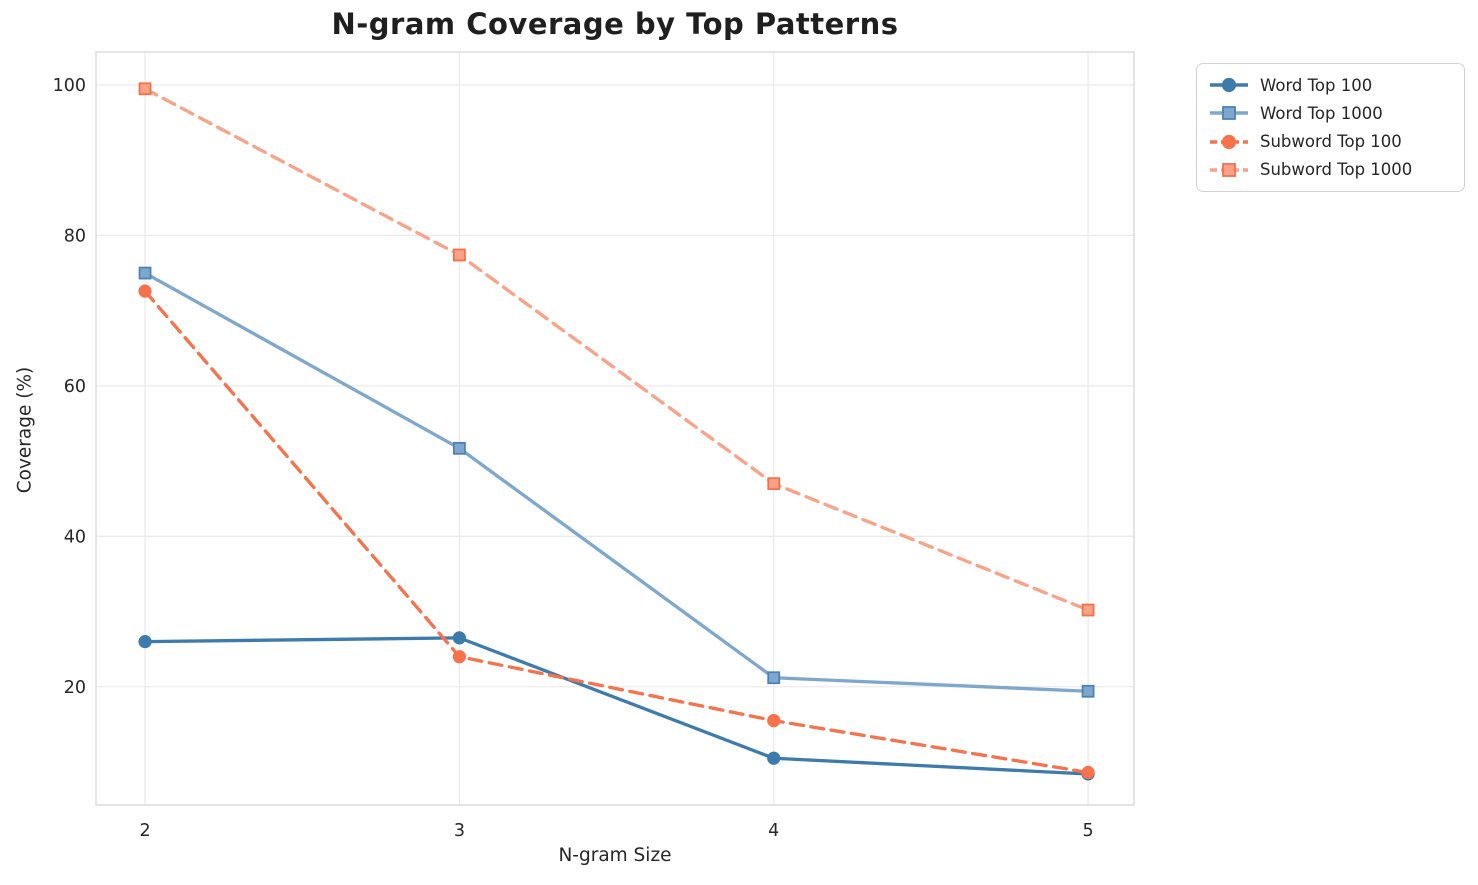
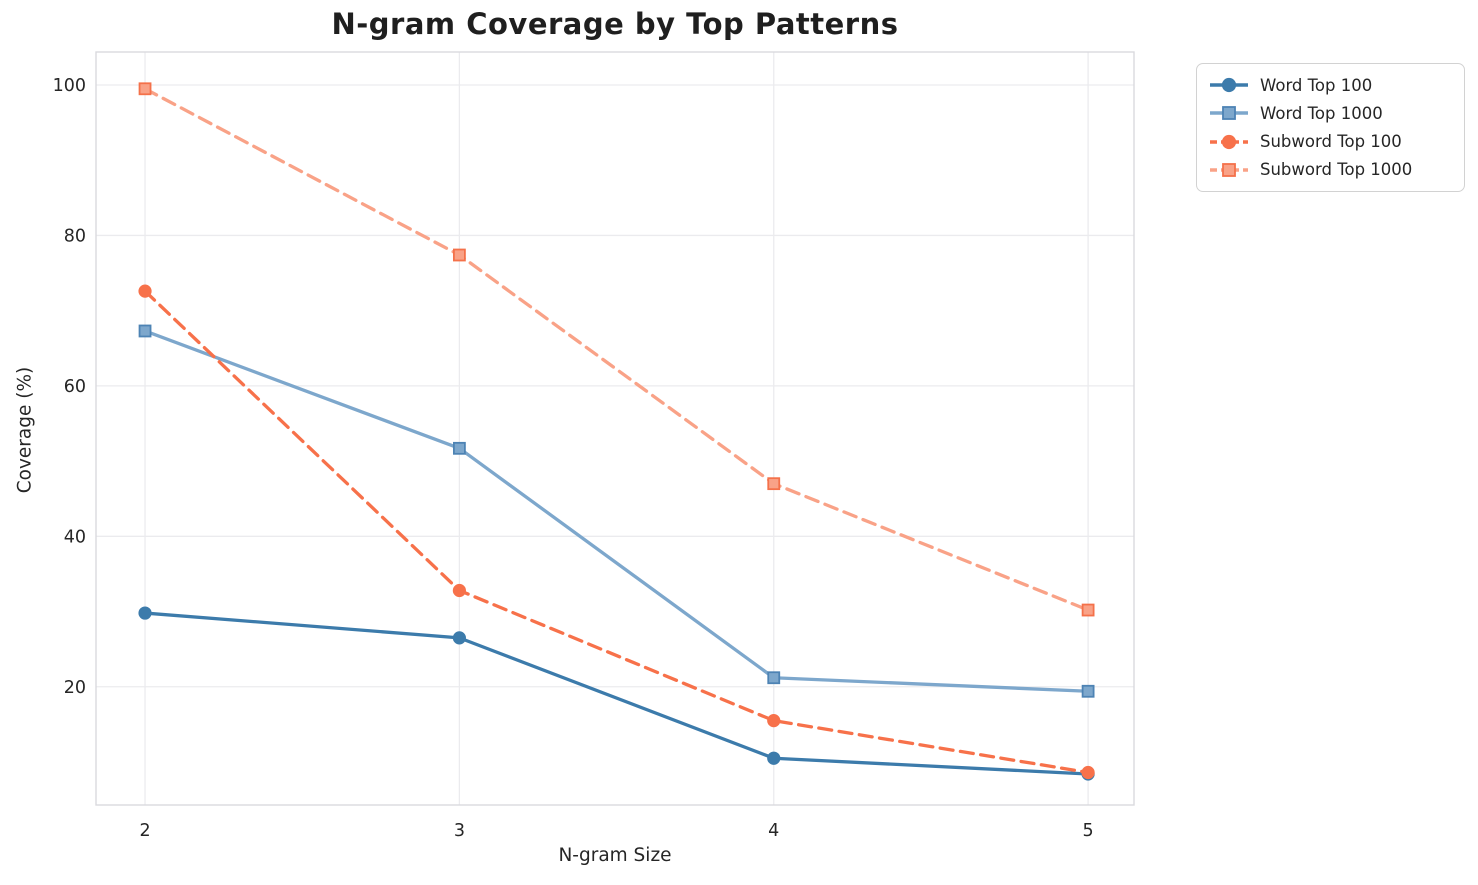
Word Top 100/2: 26 -> 30
Word Top 1000/2: 75 -> 67
Subword Top 100/3: 24 -> 33
